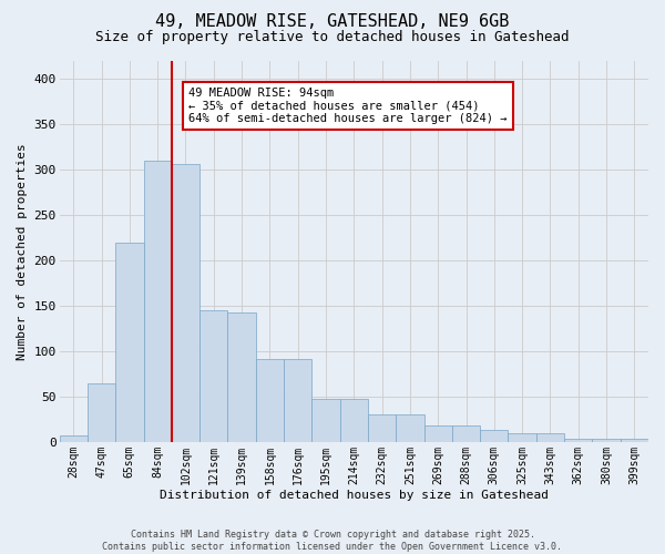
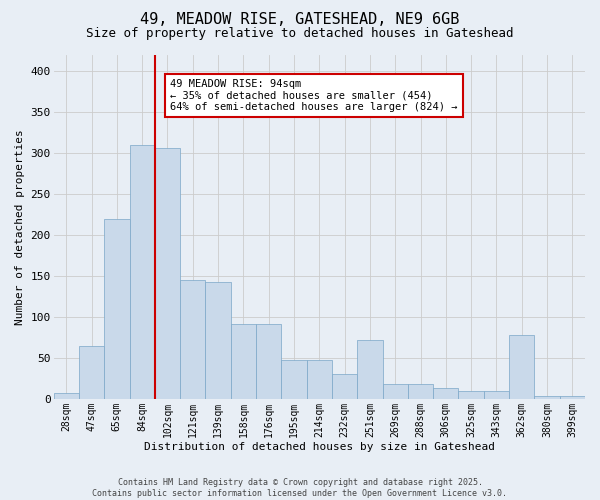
251sqm: 30 -> 72
362sqm: 4 -> 78
